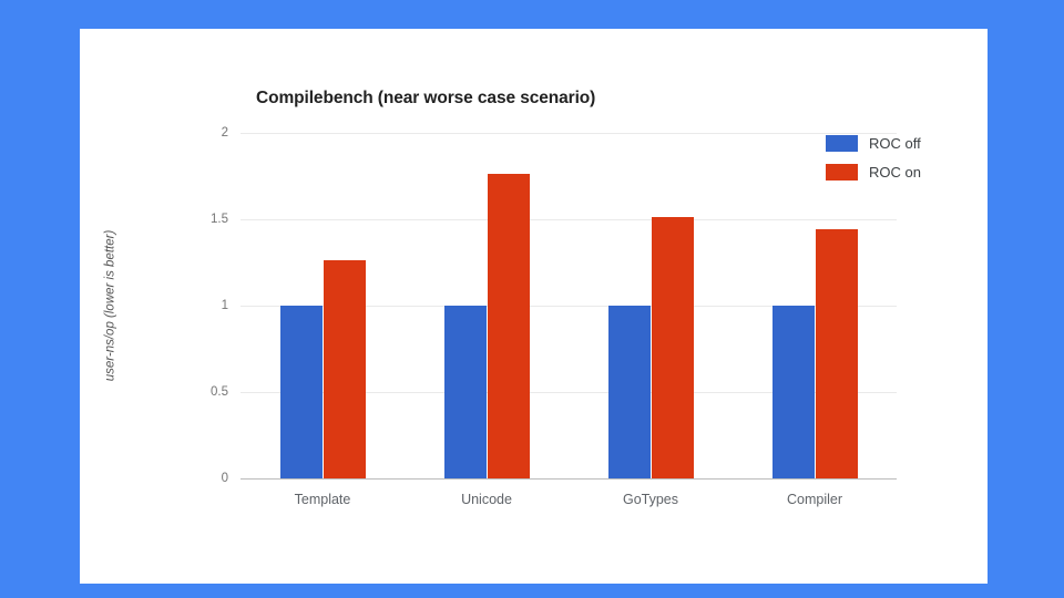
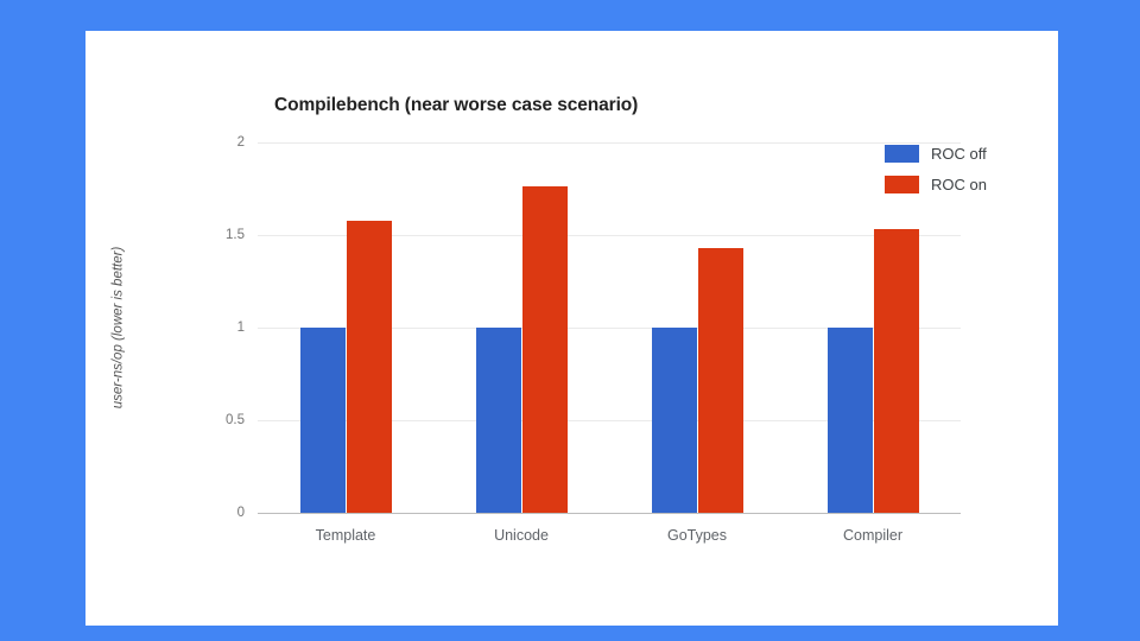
ROC on/Template: 1.26 -> 1.58
ROC on/GoTypes: 1.51 -> 1.43
ROC on/Compiler: 1.44 -> 1.53
